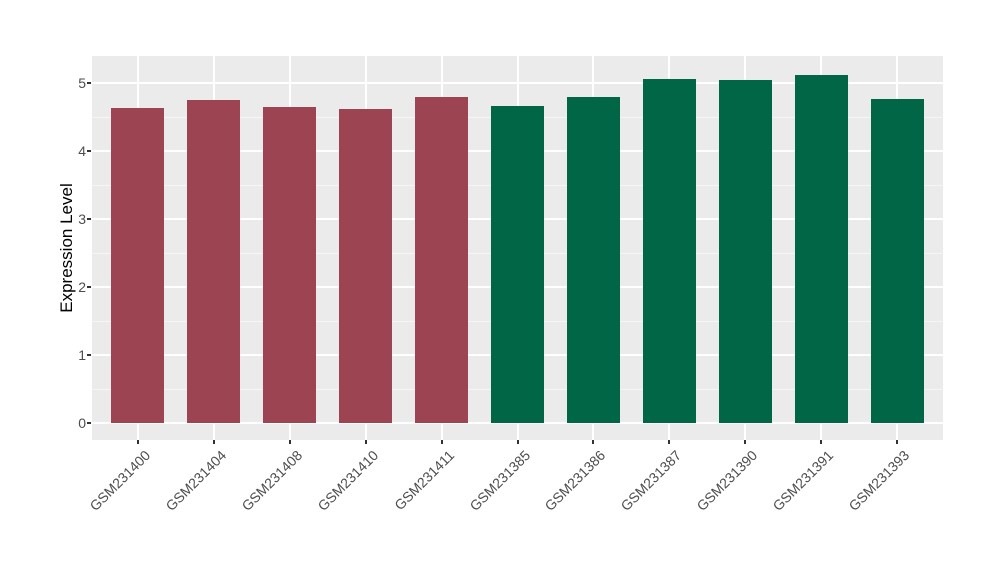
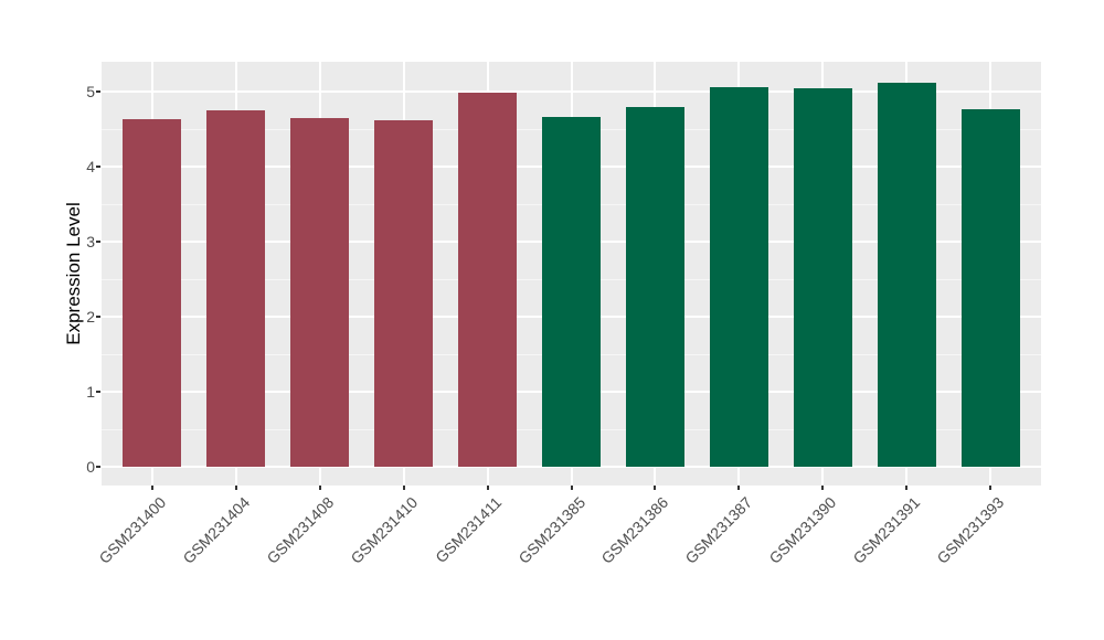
GSM231411: 4.8 -> 5.0
